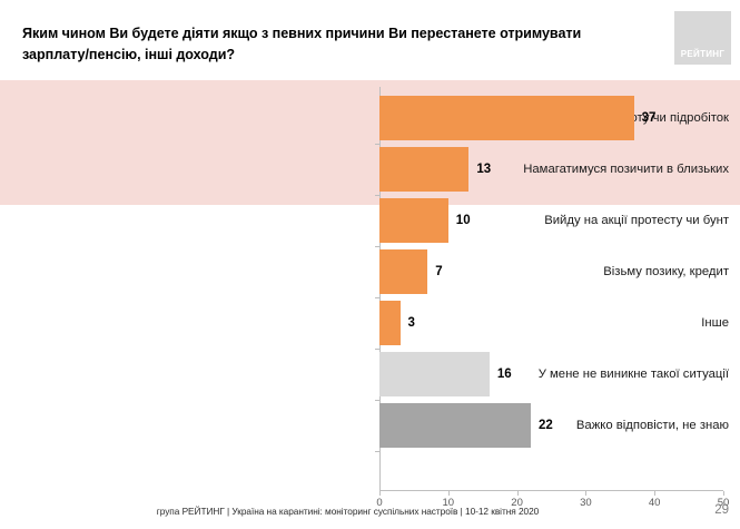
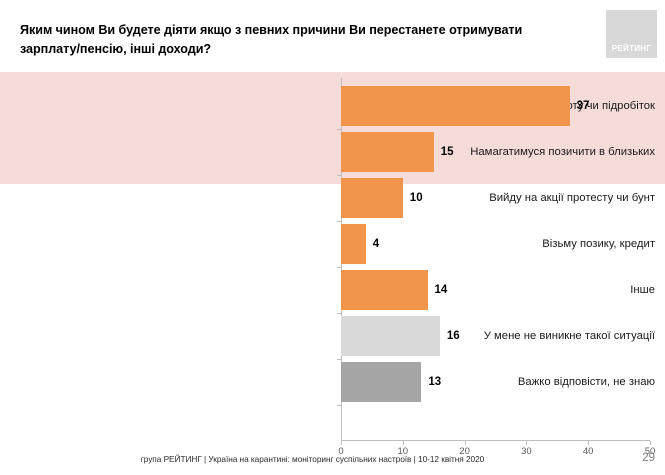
Намагатимуся позичити в близьких: 13 -> 15
Візьму позику, кредит: 7 -> 4
Інше: 3 -> 14
Важко відповісти, не знаю: 22 -> 13
